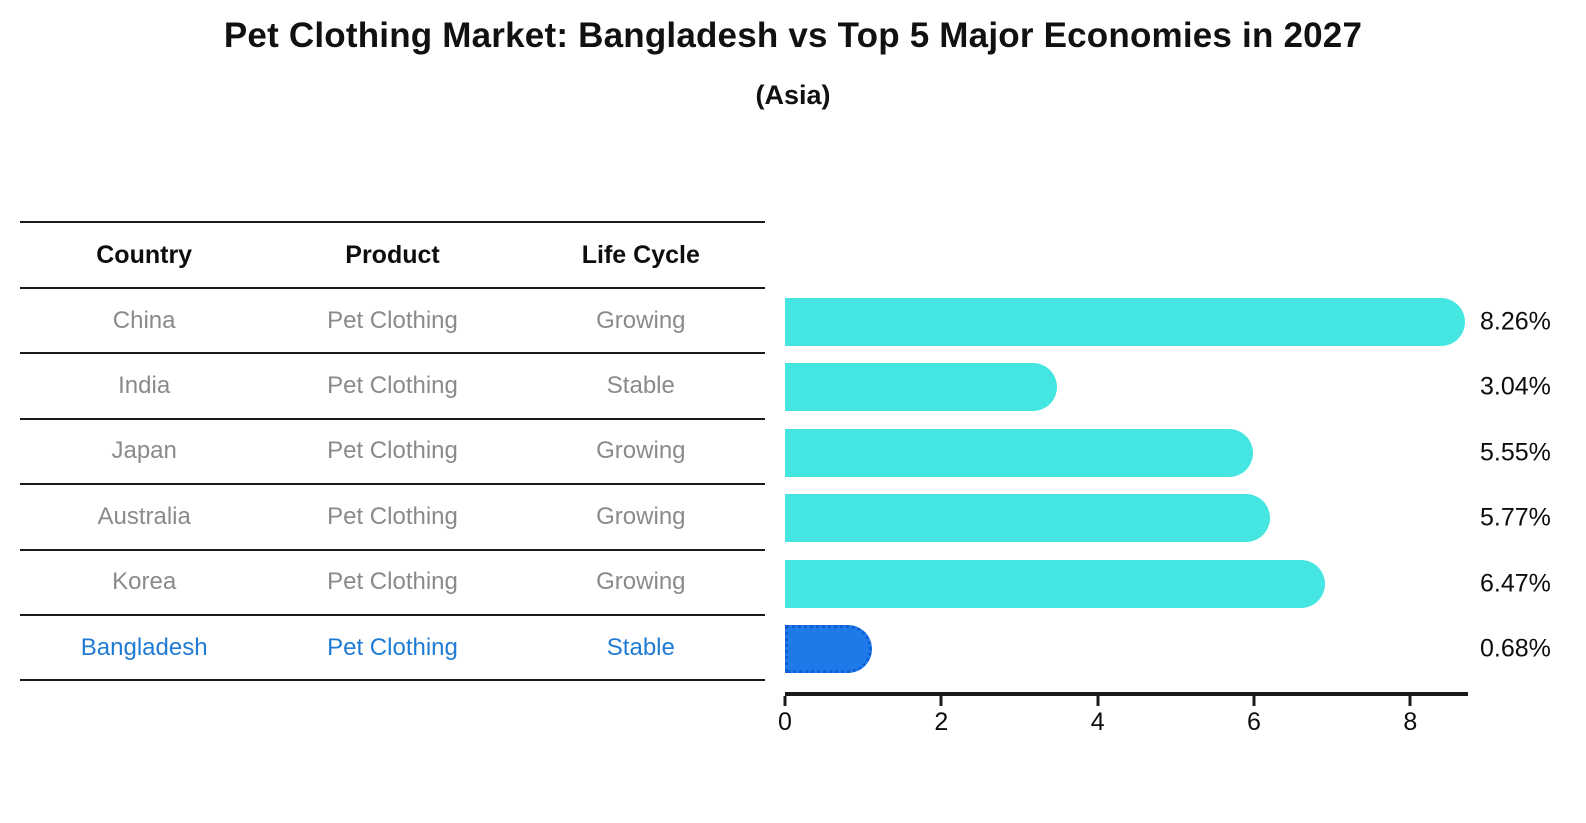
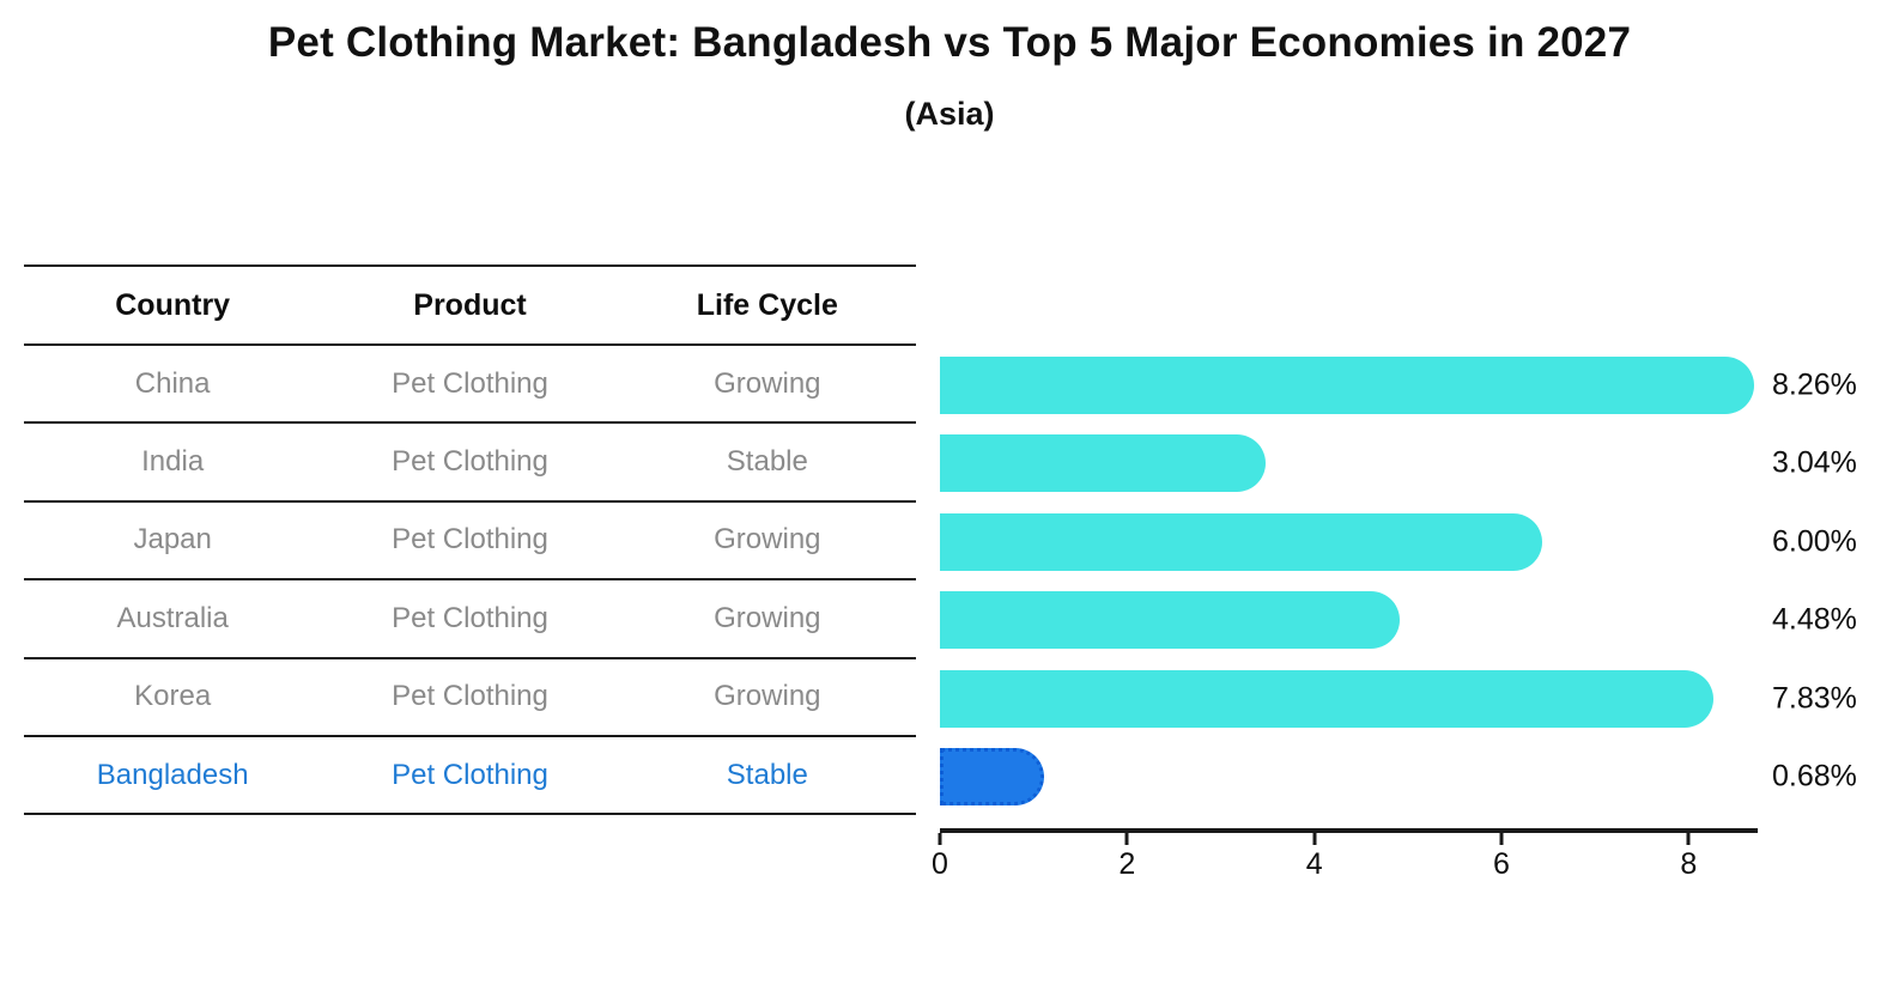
Japan: 5.55% -> 6.00%
Australia: 5.77% -> 4.48%
Korea: 6.47% -> 7.83%
